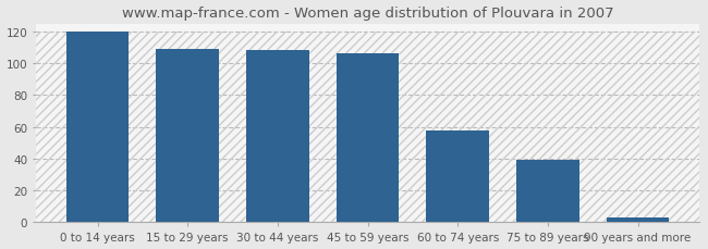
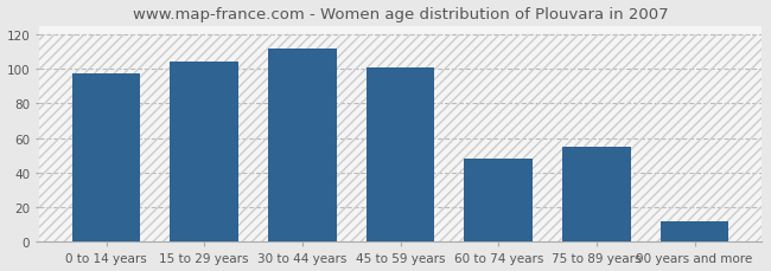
0 to 14 years: 120 -> 97
15 to 29 years: 109 -> 104
30 to 44 years: 108 -> 112
45 to 59 years: 106 -> 101
60 to 74 years: 58 -> 48
75 to 89 years: 39 -> 55
90 years and more: 3 -> 12
